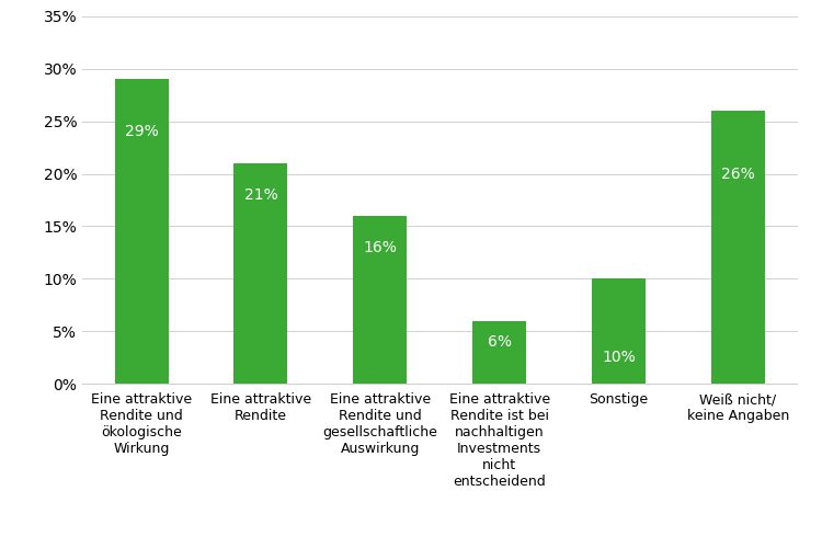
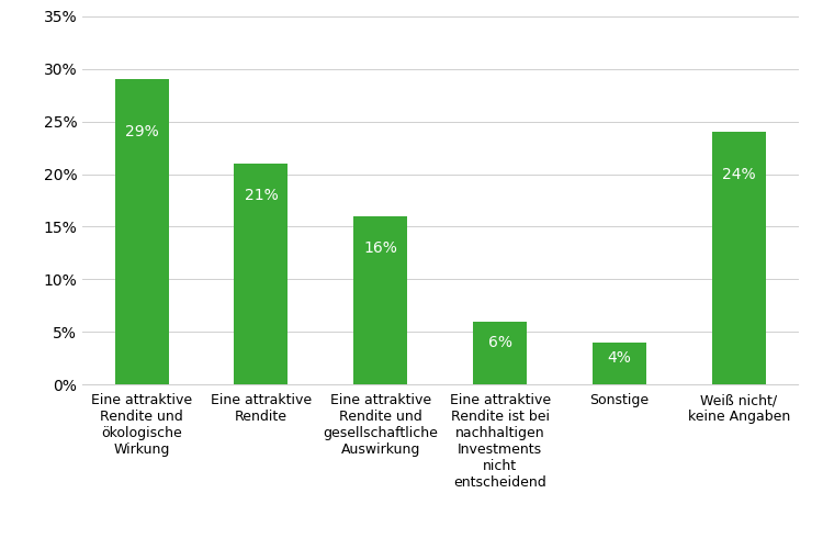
Sonstige: 10% -> 4%
Weiß nicht/ keine Angaben: 26% -> 24%
